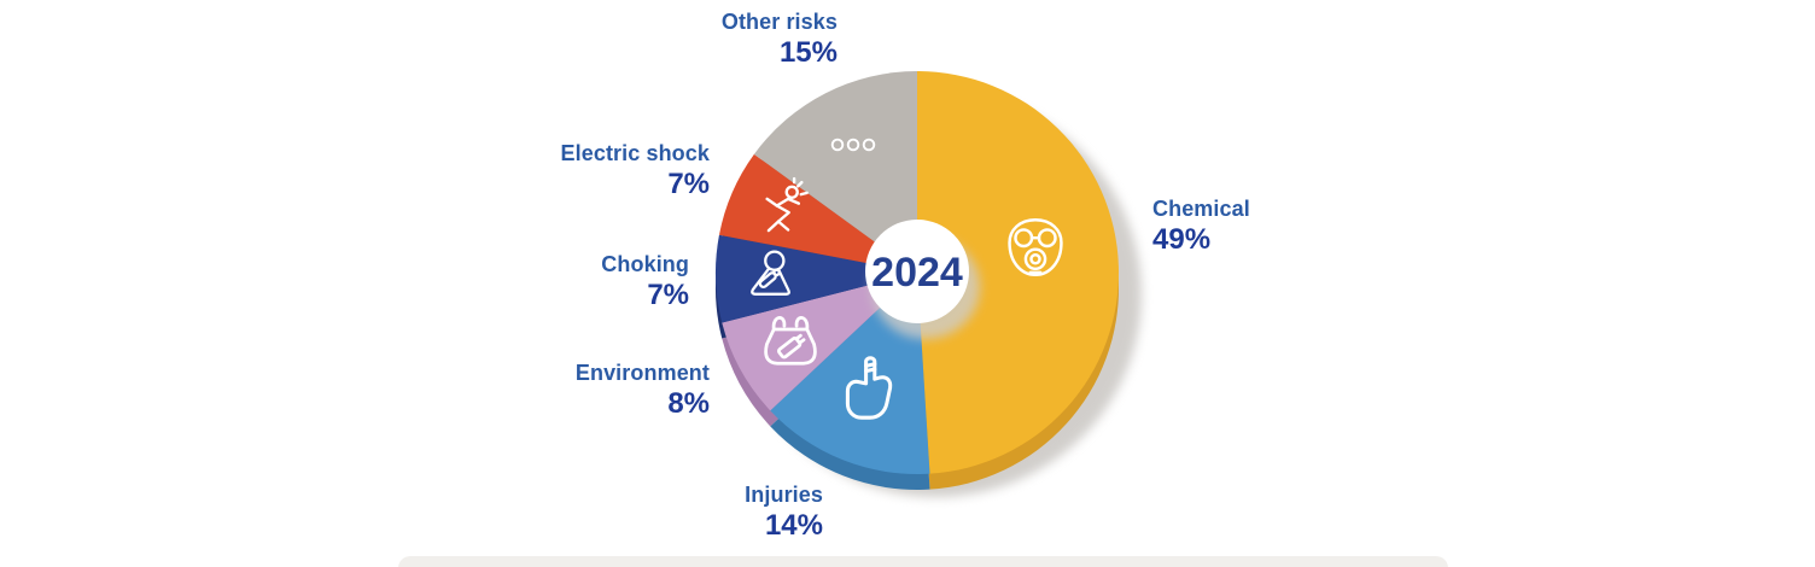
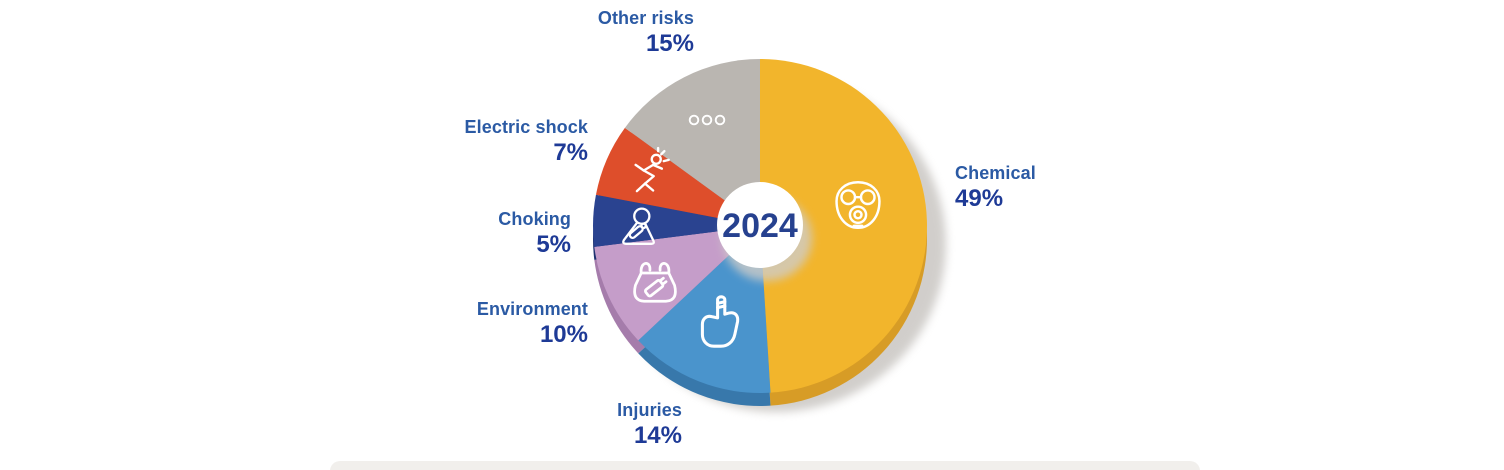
Environment: 8% -> 10%
Choking: 7% -> 5%
